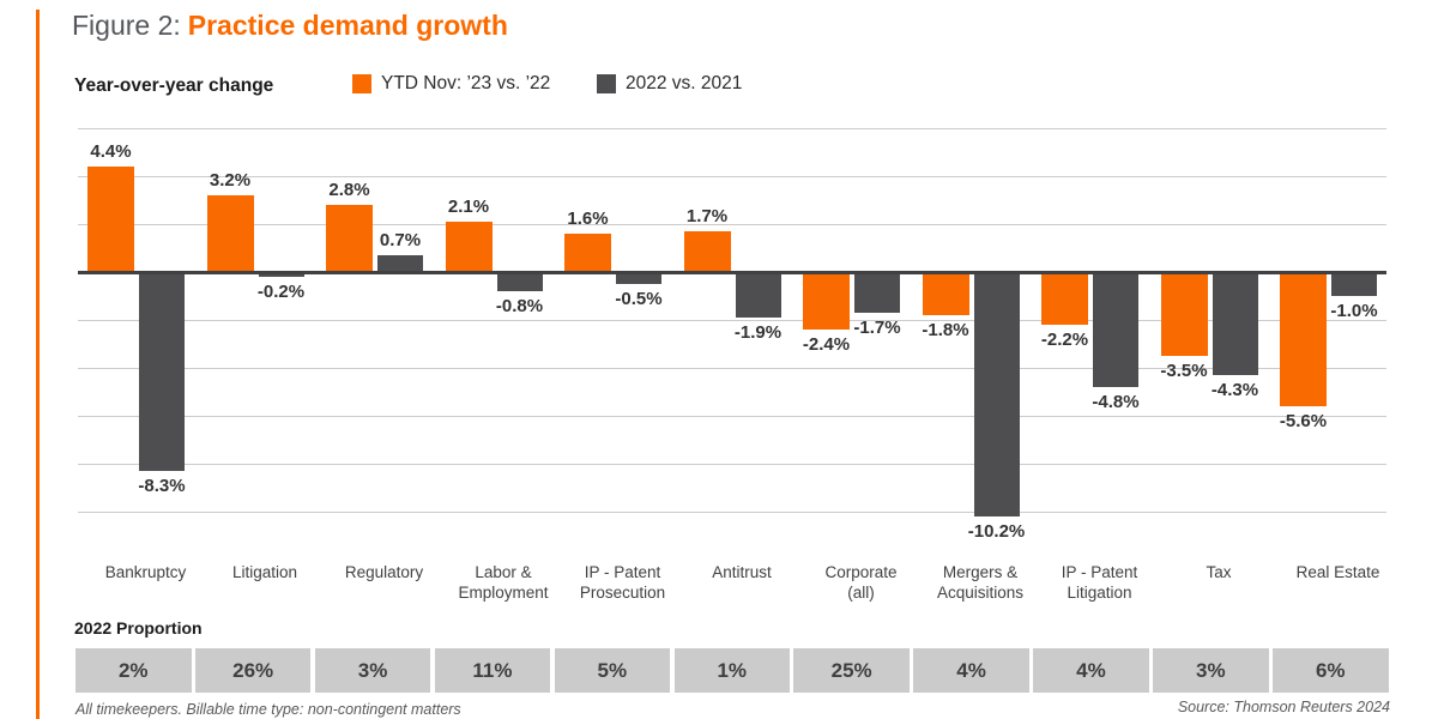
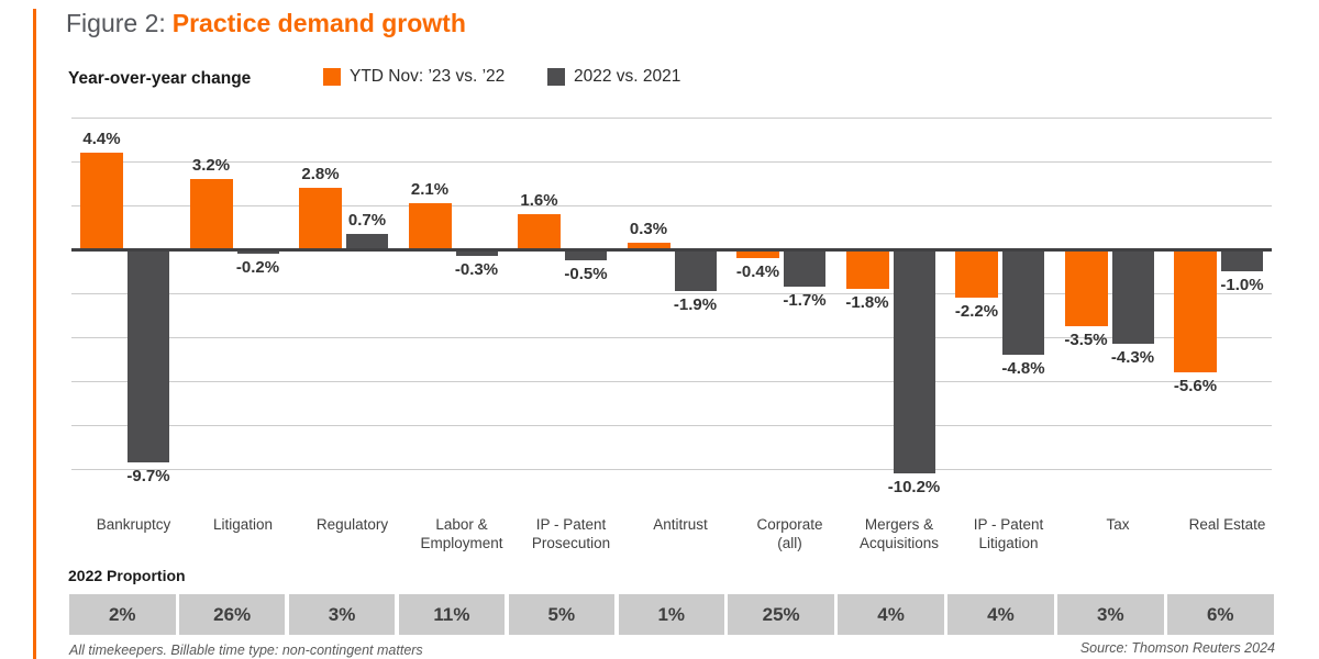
2022 vs. 2021/Bankruptcy: -8.3% -> -9.7%
2022 vs. 2021/Labor & Employment: -0.8% -> -0.3%
YTD Nov: ’23 vs. ’22/Antitrust: 1.7% -> 0.3%
YTD Nov: ’23 vs. ’22/Corporate (all): -2.4% -> -0.4%
